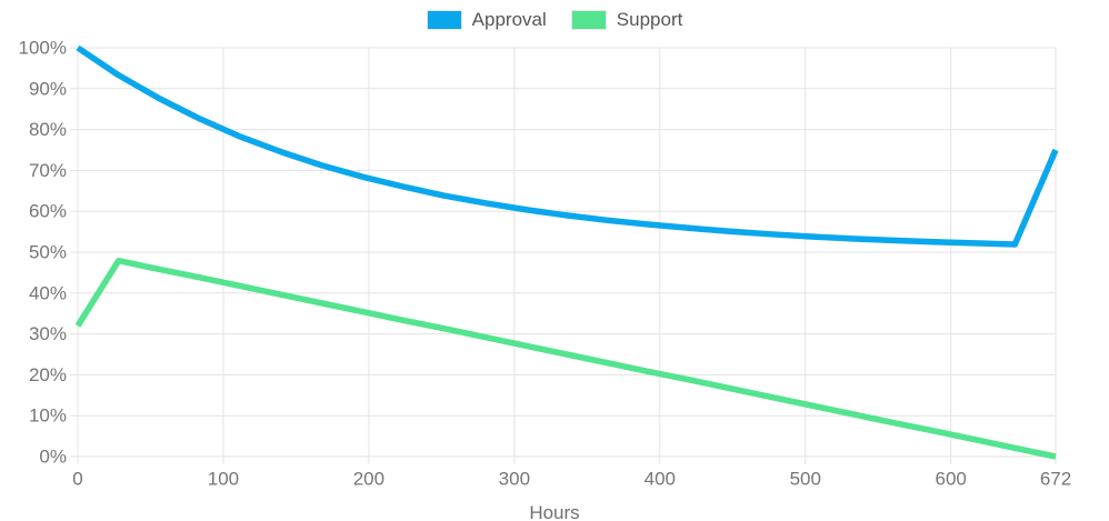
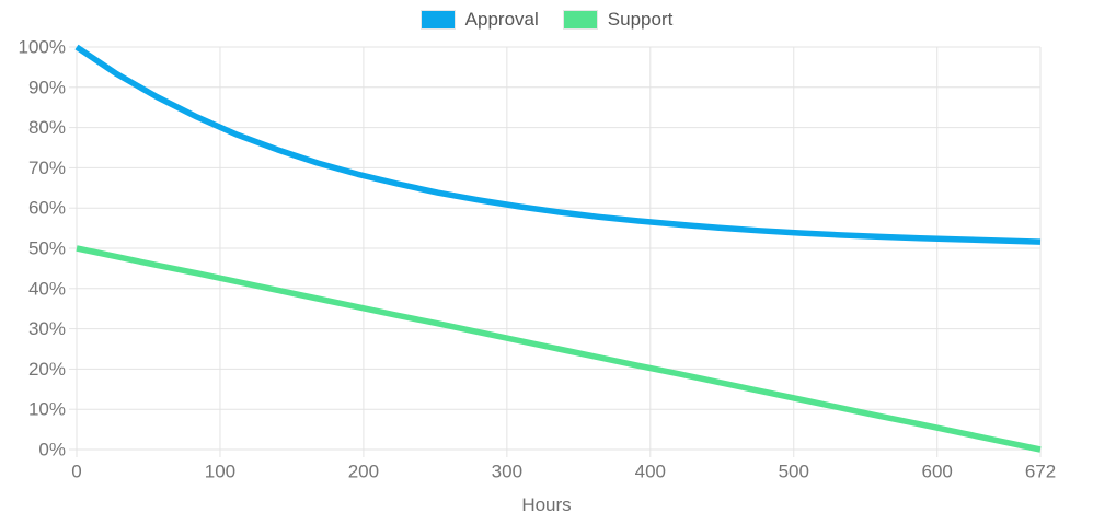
Support/0: 32% -> 50%
Approval/672: 75% -> 52%
